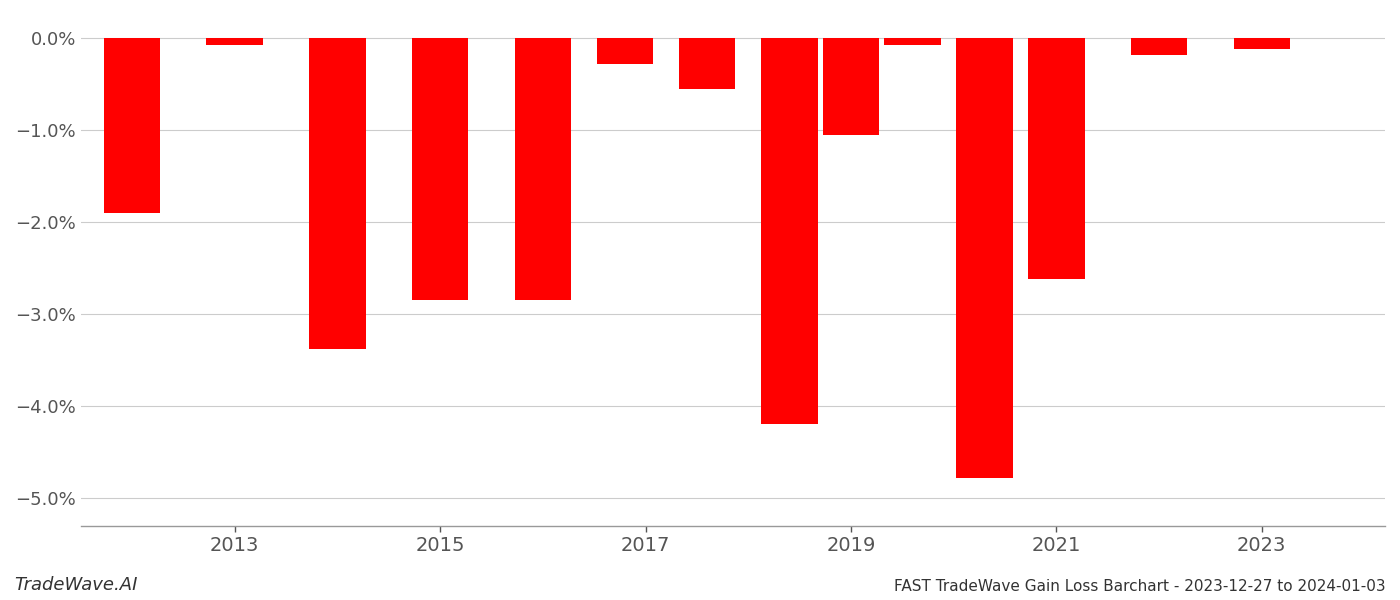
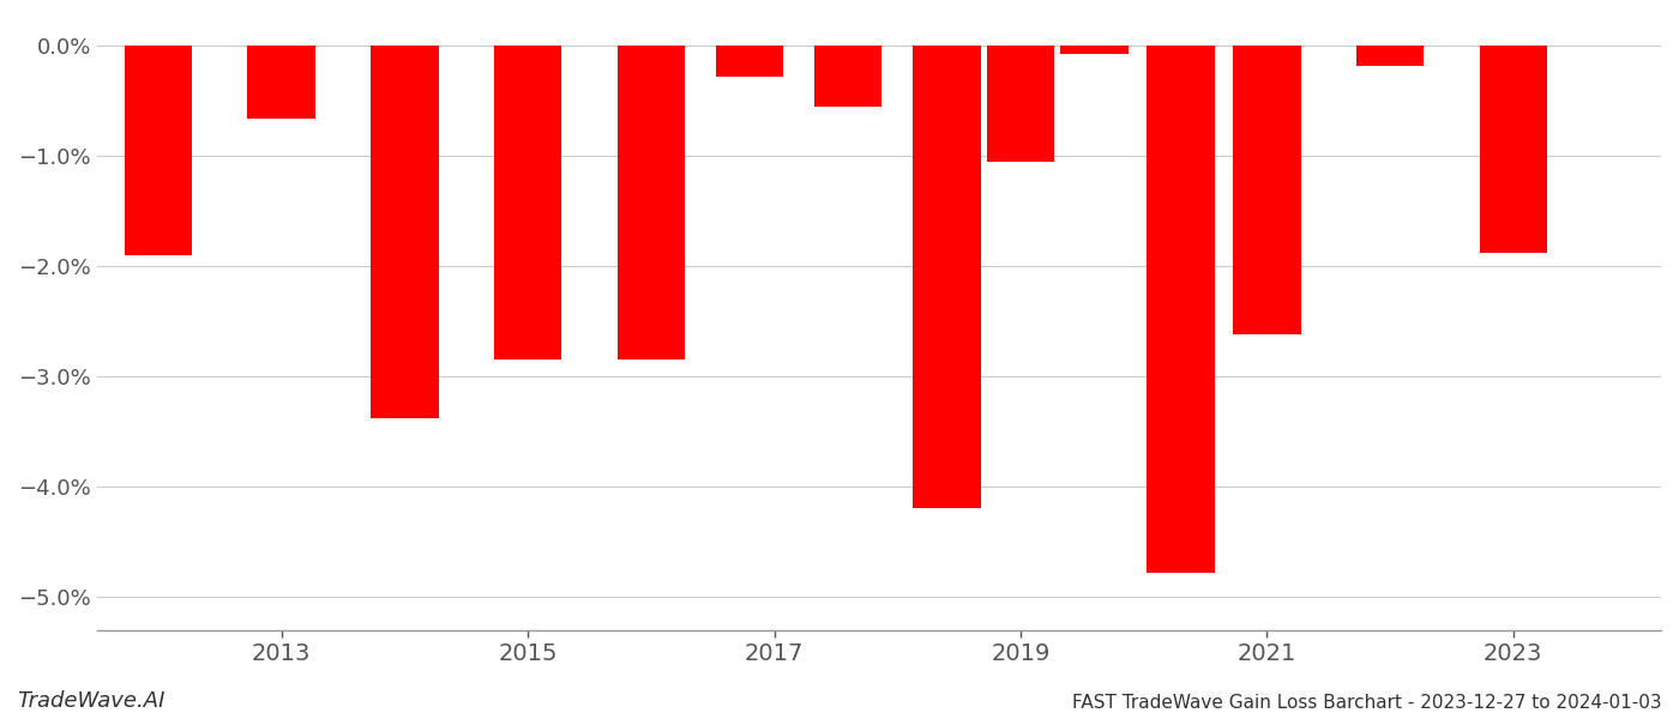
2013: -0.08% -> -0.66%
2023: -0.12% -> -1.88%
